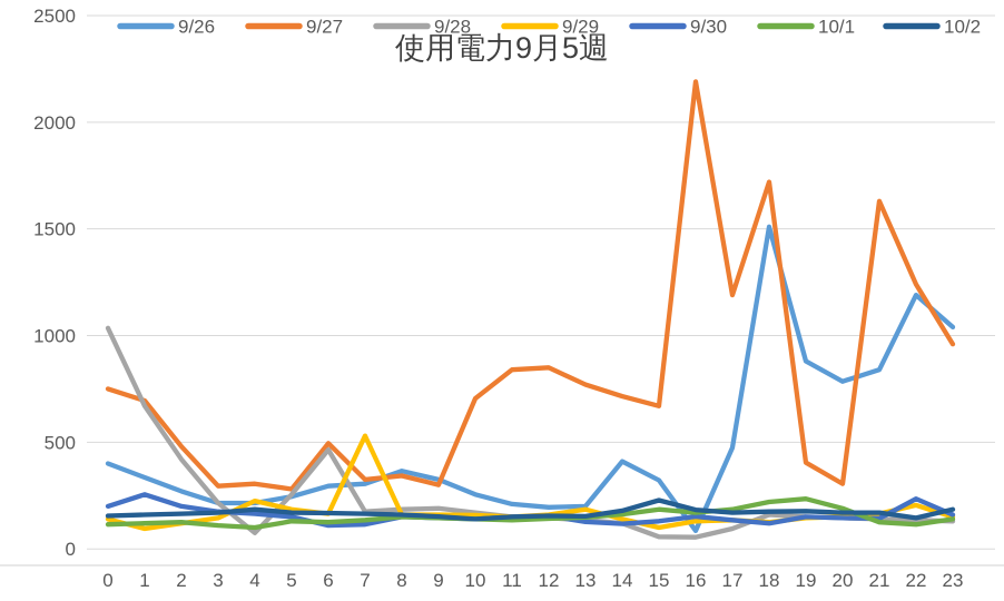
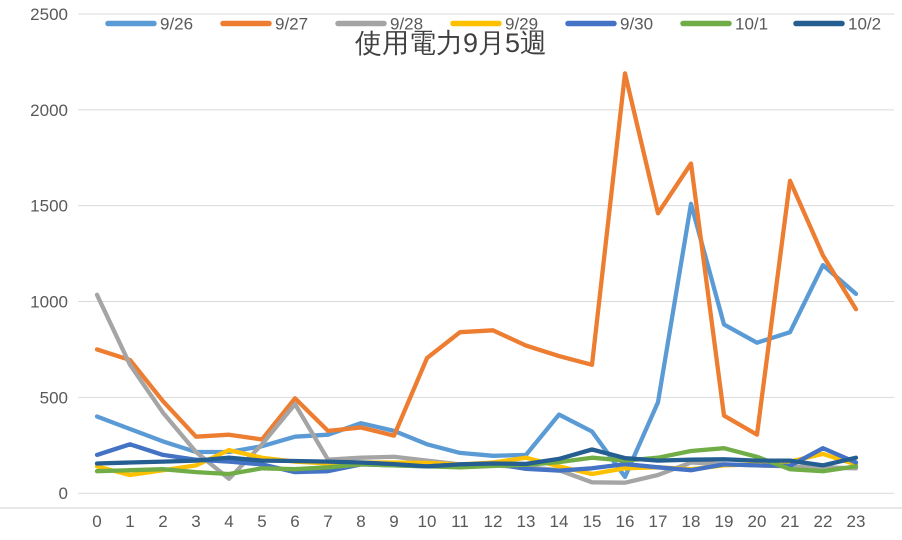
9/29/7: 530 -> 160
9/27/17: 1190 -> 1460
